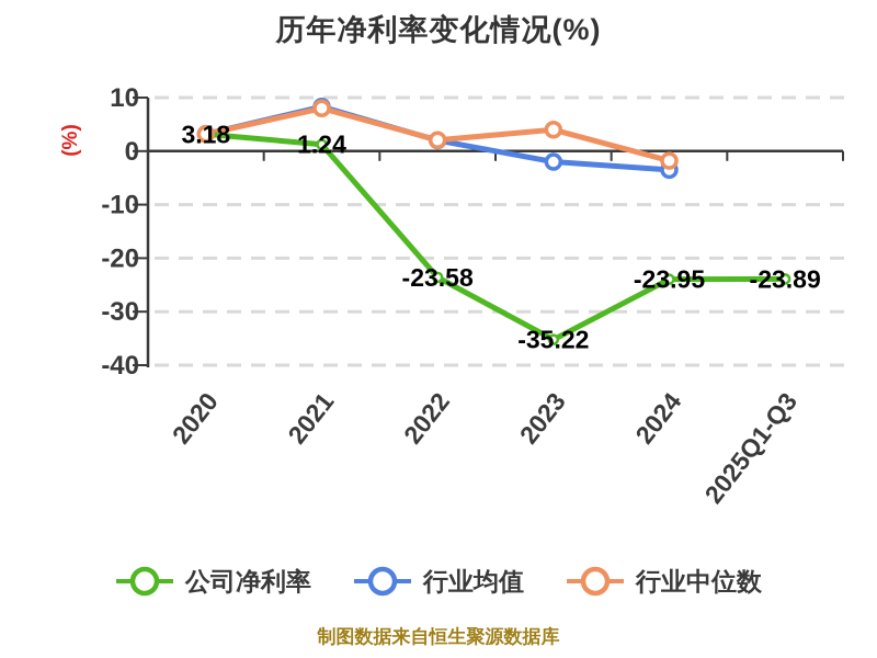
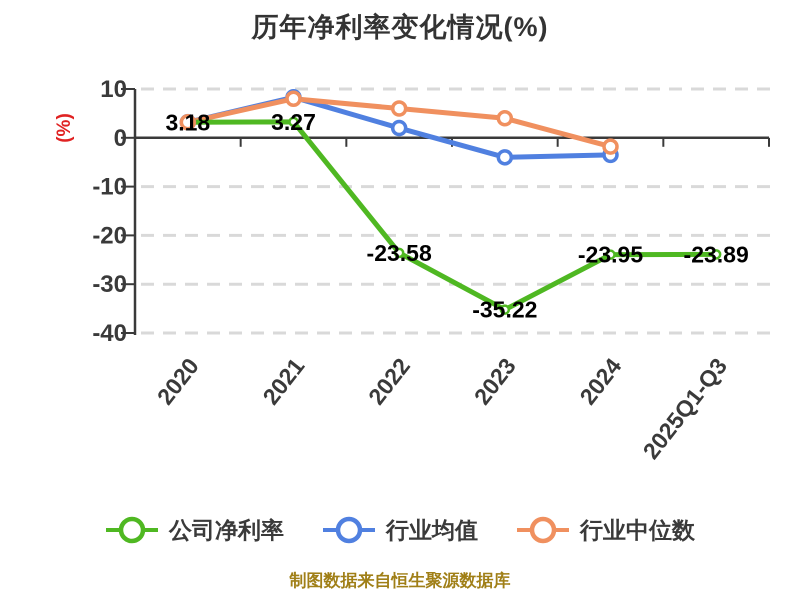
公司净利率/2021: 1.24 -> 3.27
行业中位数/2022: 2 -> 6
行业均值/2023: -2 -> -4
